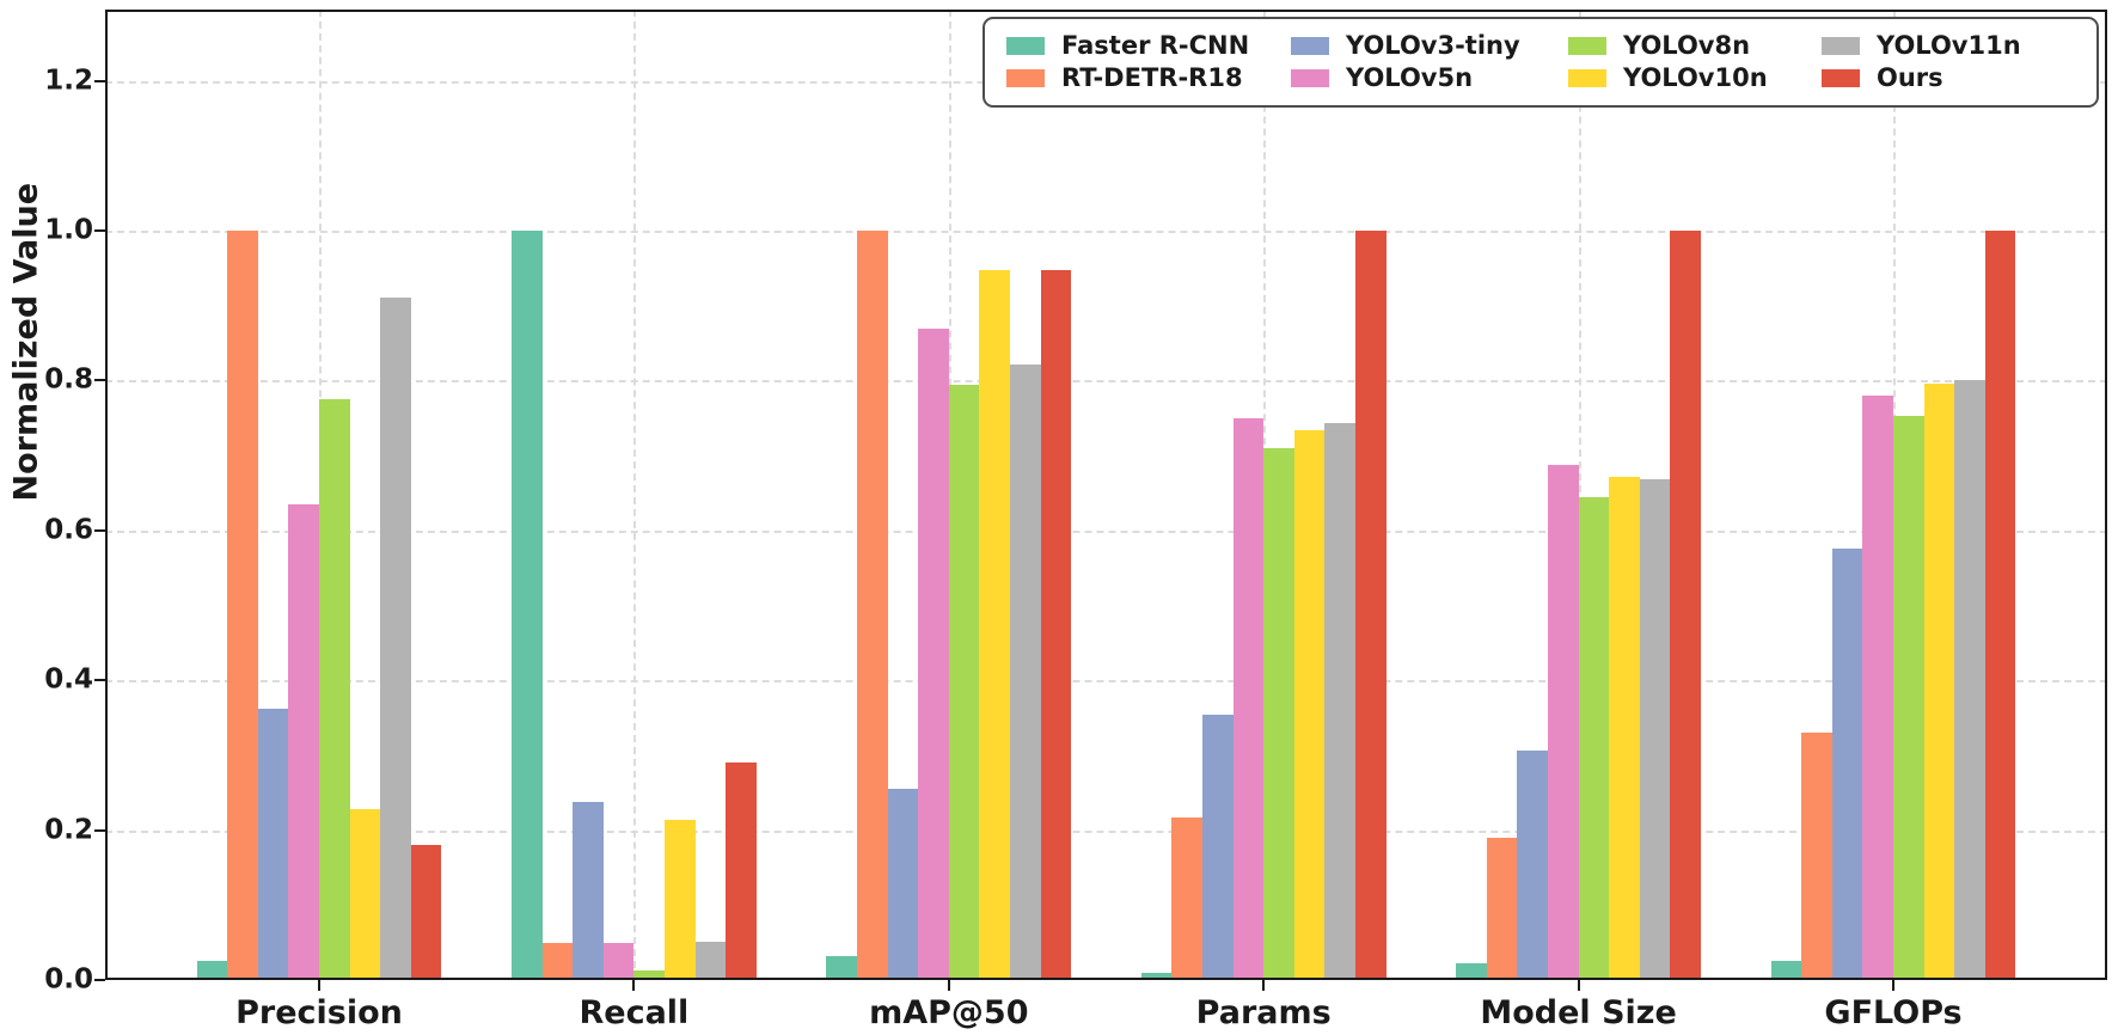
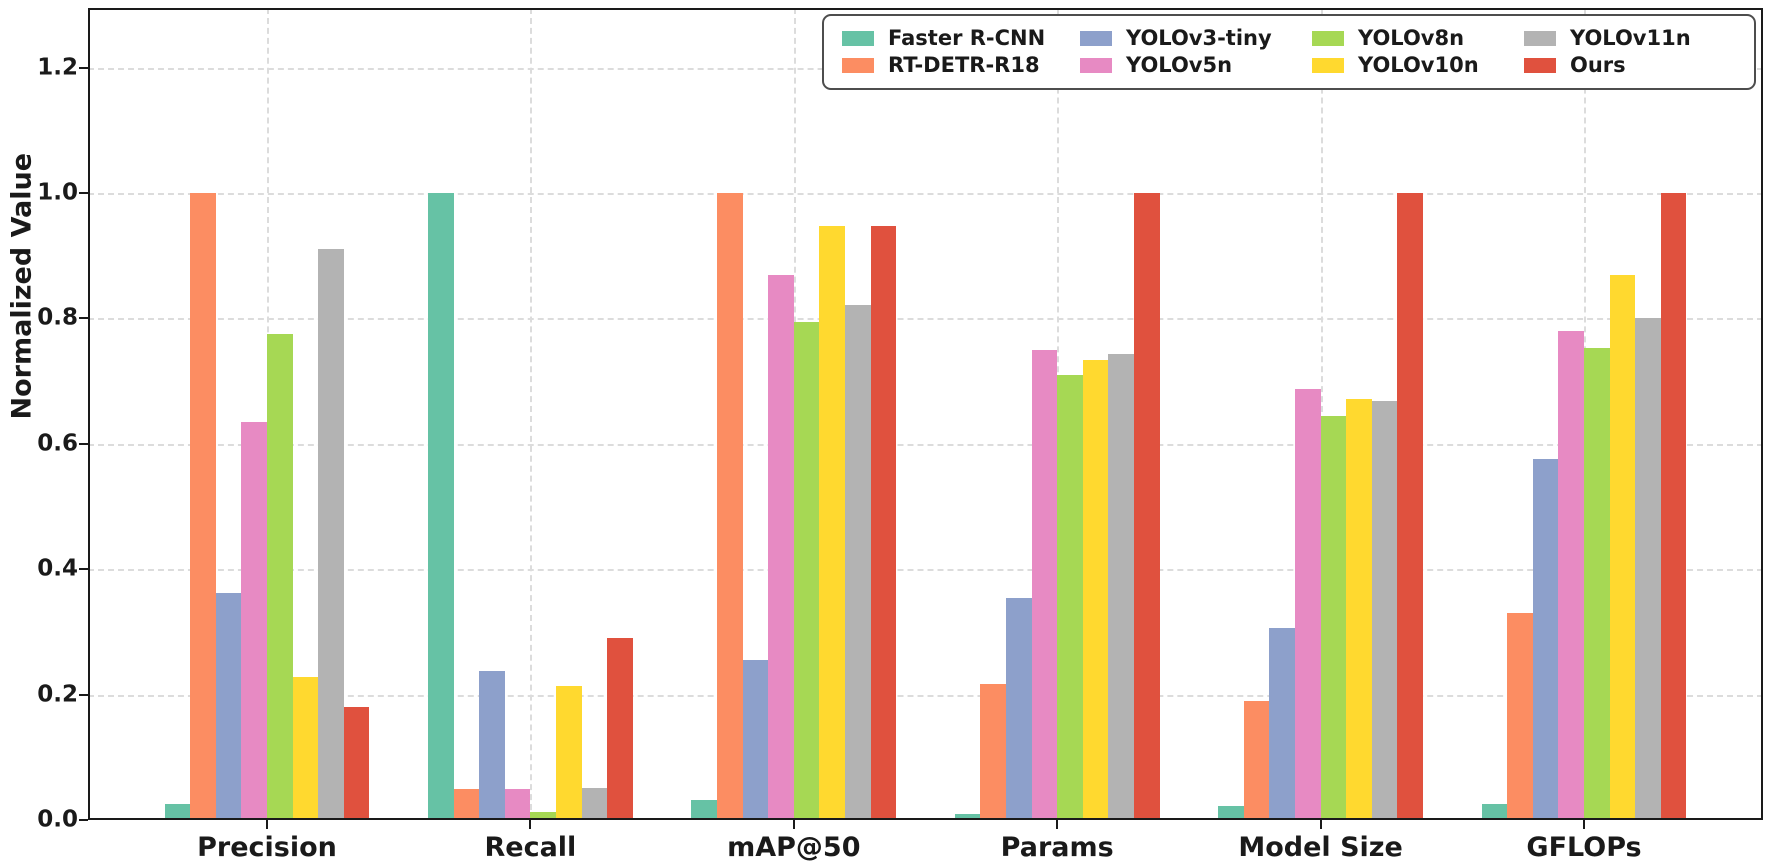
YOLOv10n/GFLOPs: 0.80 -> 0.87
